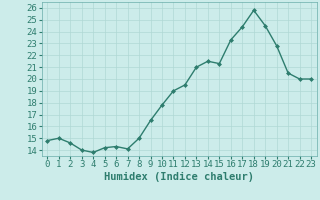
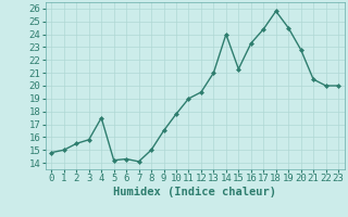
2: 14.6 -> 15.5
3: 14.0 -> 15.8
4: 13.8 -> 17.5
14: 21.5 -> 24.0
